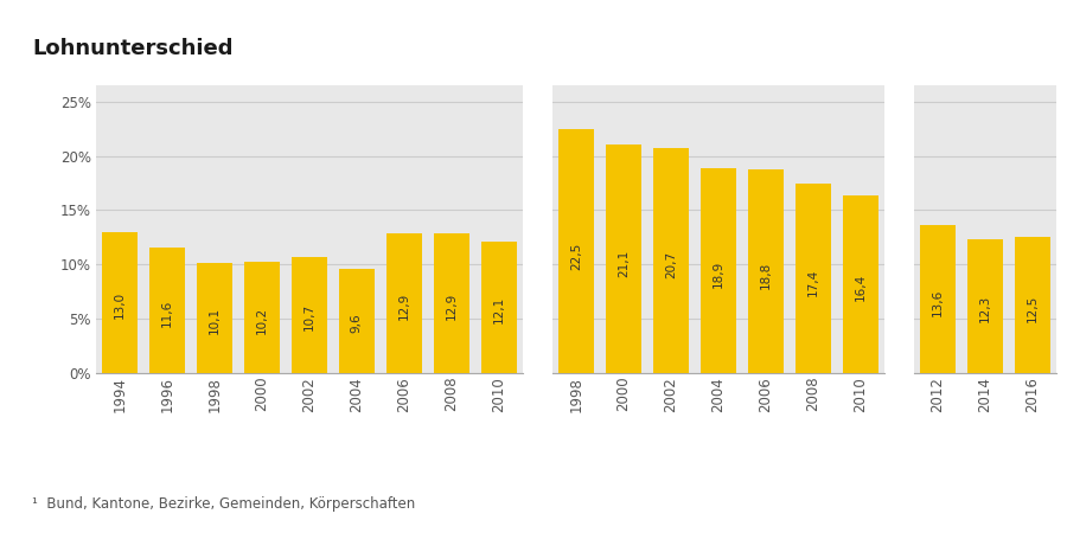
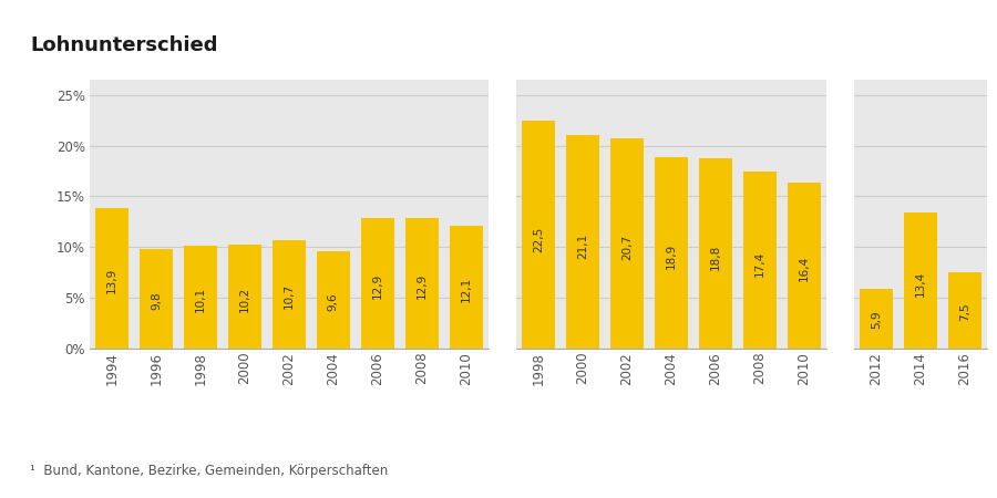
1994: 13,0 -> 13,9
1996: 11,6 -> 9,8
2012: 13,6 -> 5,9
2014: 12,3 -> 13,4
2016: 12,5 -> 7,5
